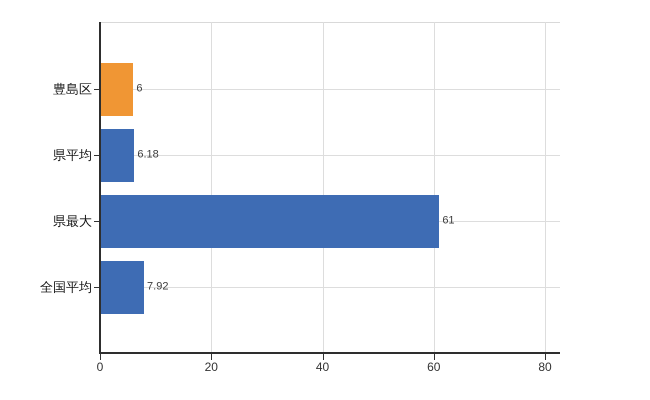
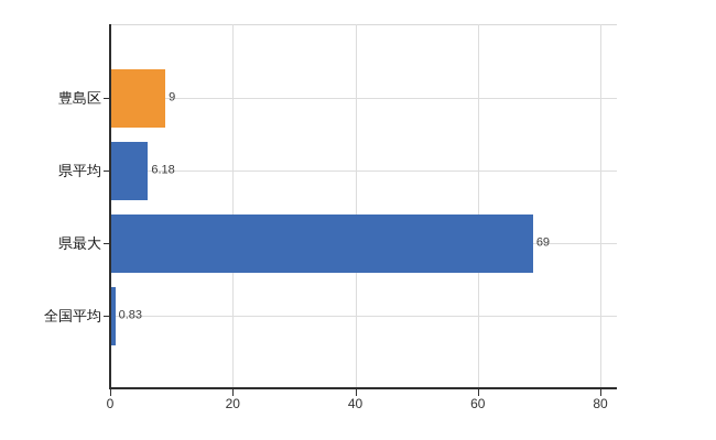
豊島区: 6 -> 9
県最大: 61 -> 69
全国平均: 7.92 -> 0.83
